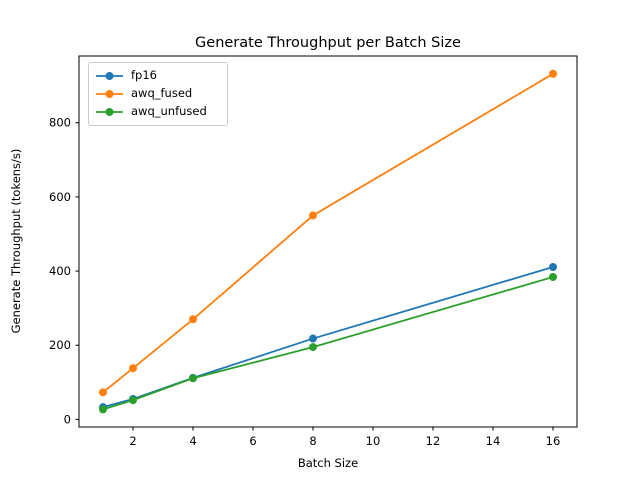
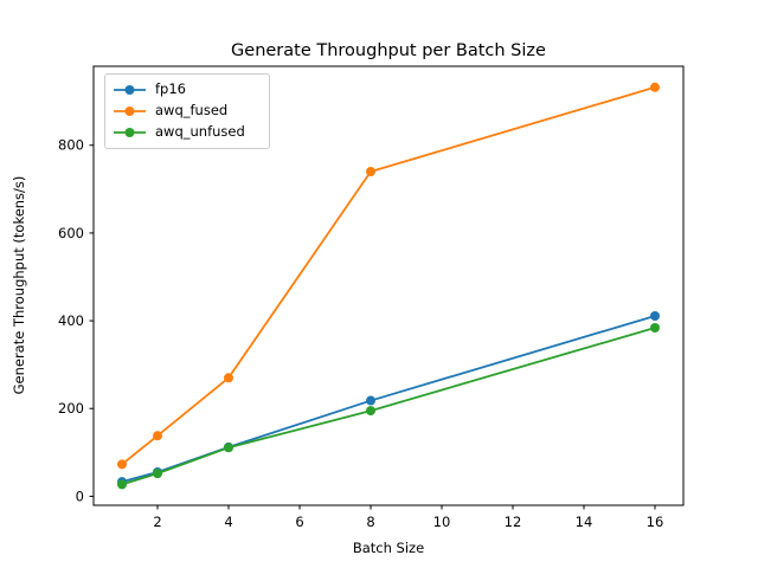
awq_fused/8: 550 -> 740
